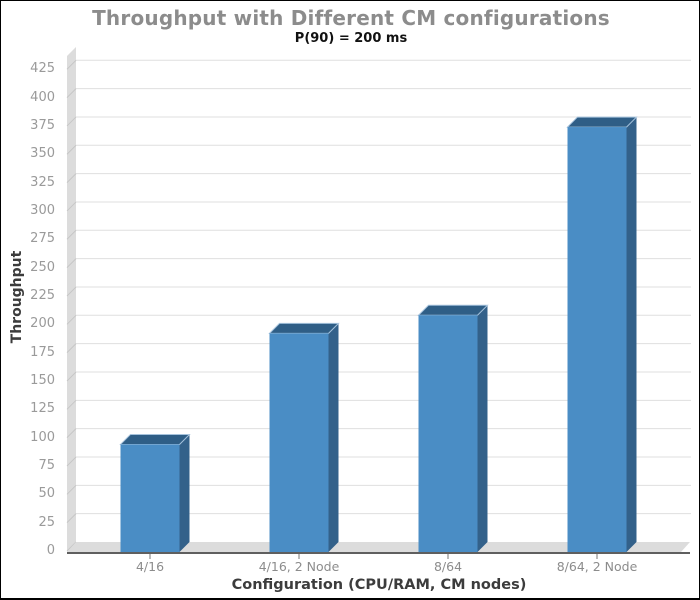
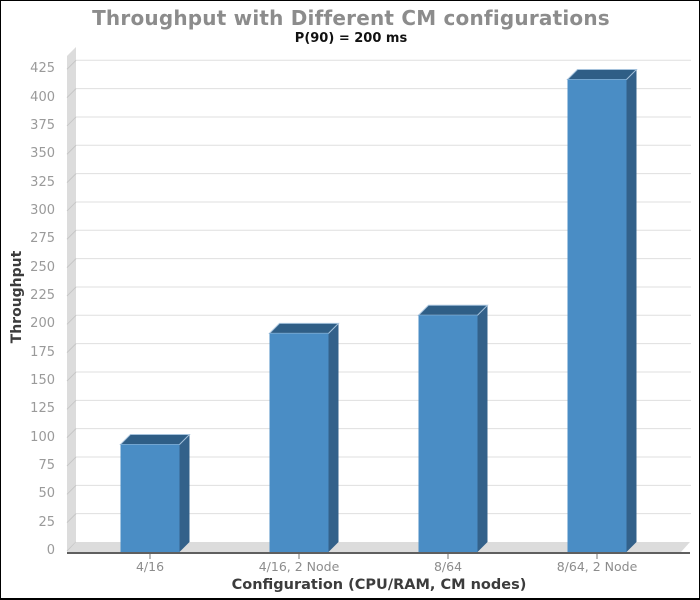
8/64, 2 Node: 374 -> 416
